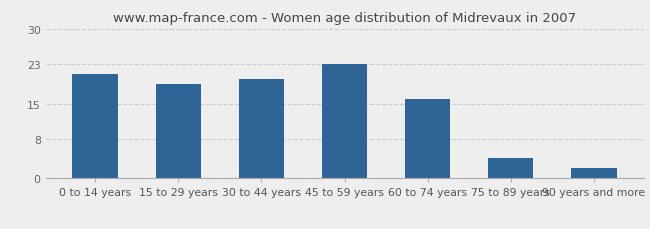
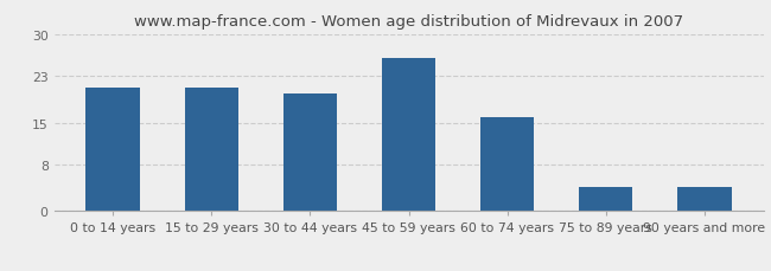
15 to 29 years: 19 -> 21
45 to 59 years: 23 -> 26
90 years and more: 2 -> 4
